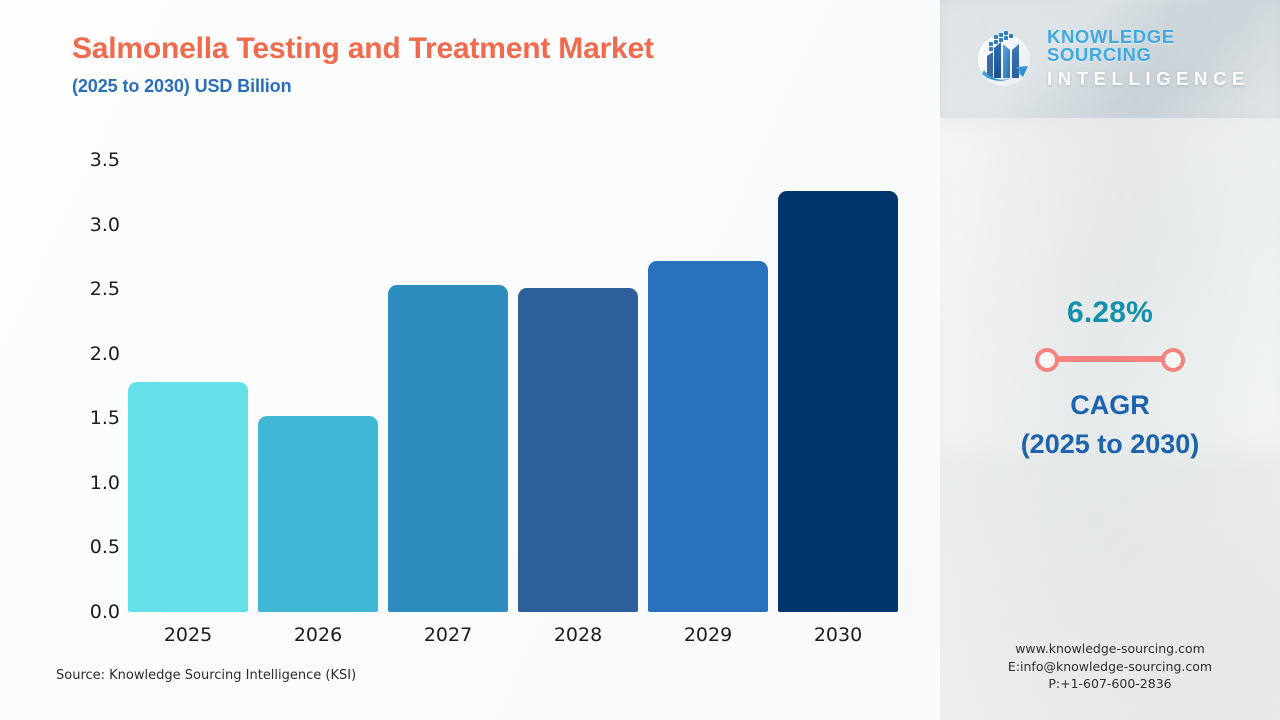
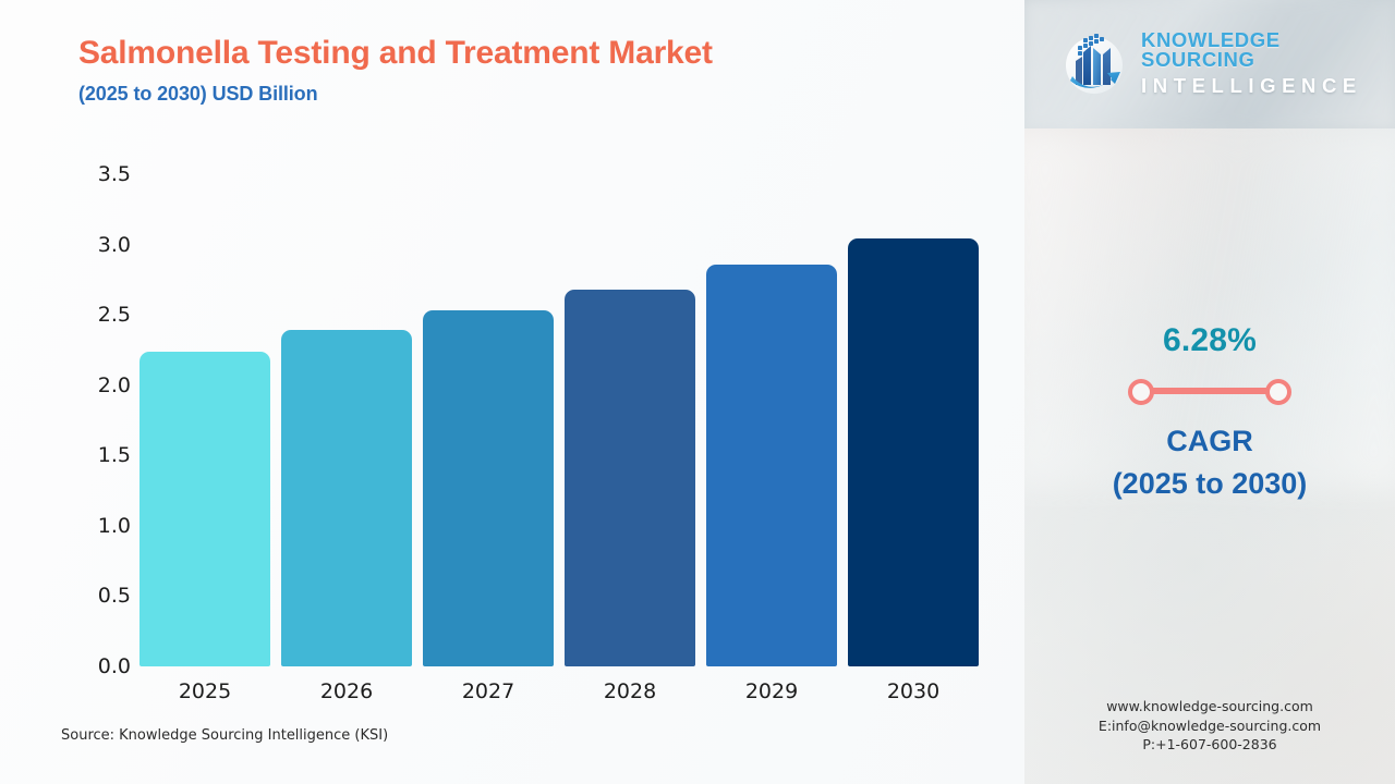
2025: 1.78 -> 2.24
2026: 1.52 -> 2.39
2028: 2.51 -> 2.68
2029: 2.72 -> 2.86
2030: 3.26 -> 3.04
